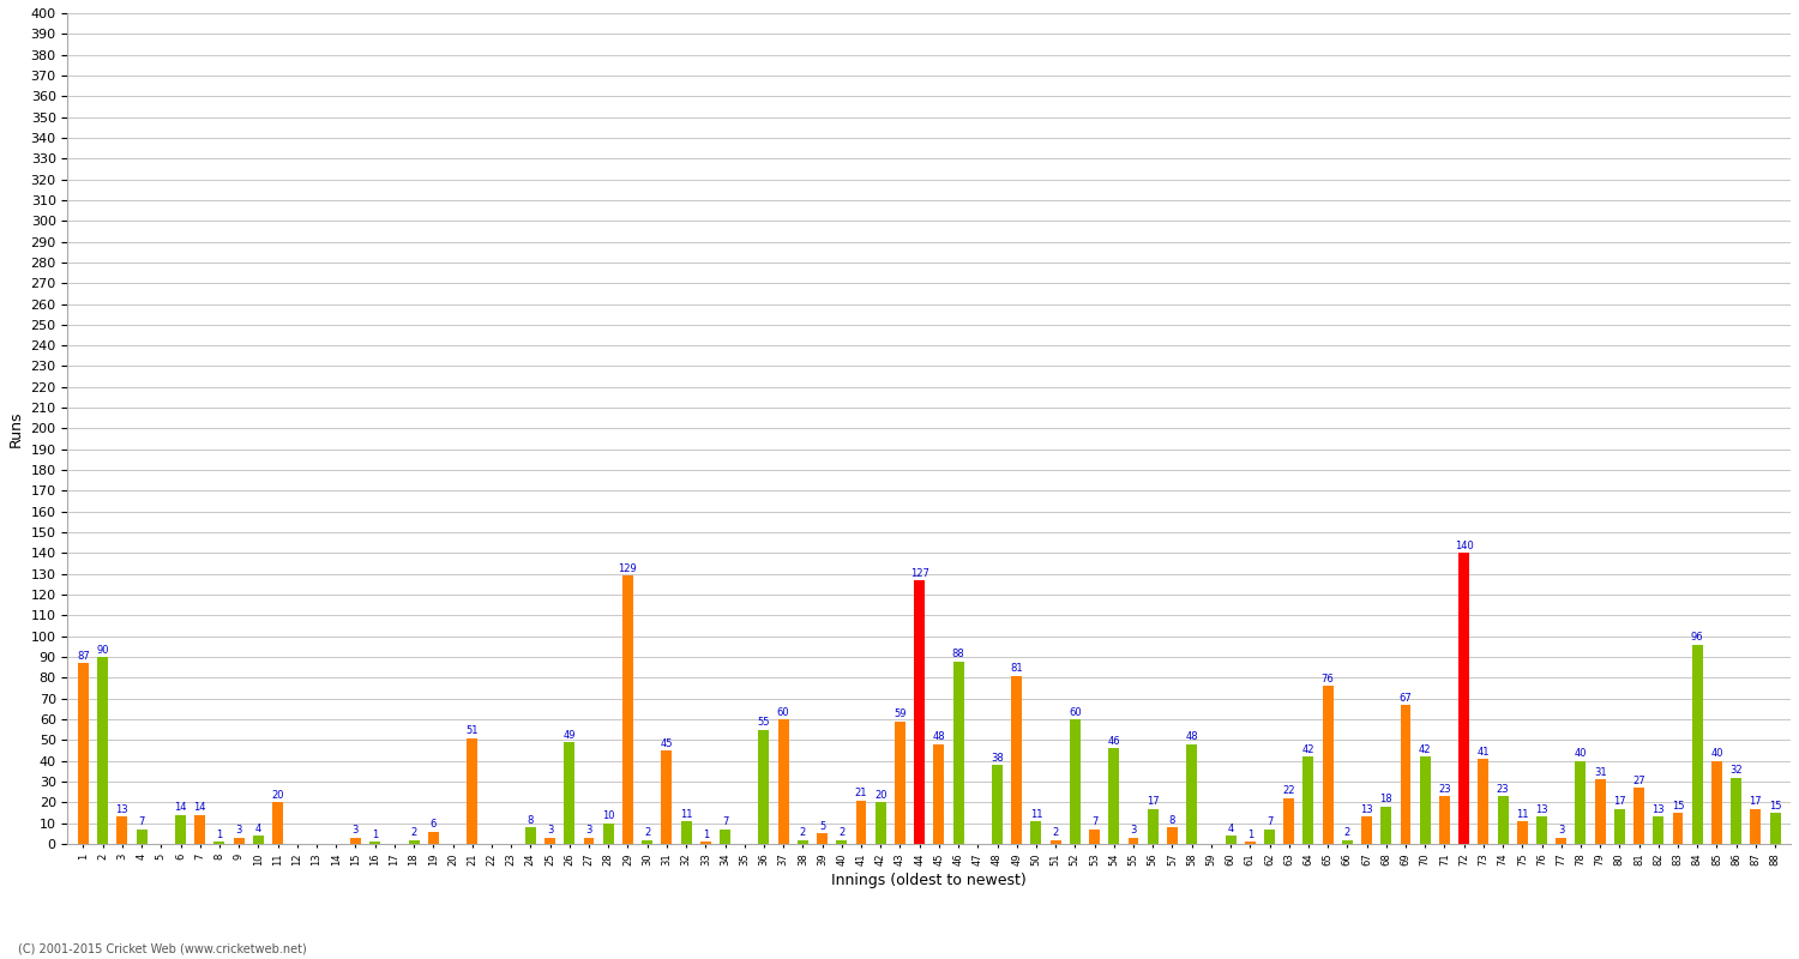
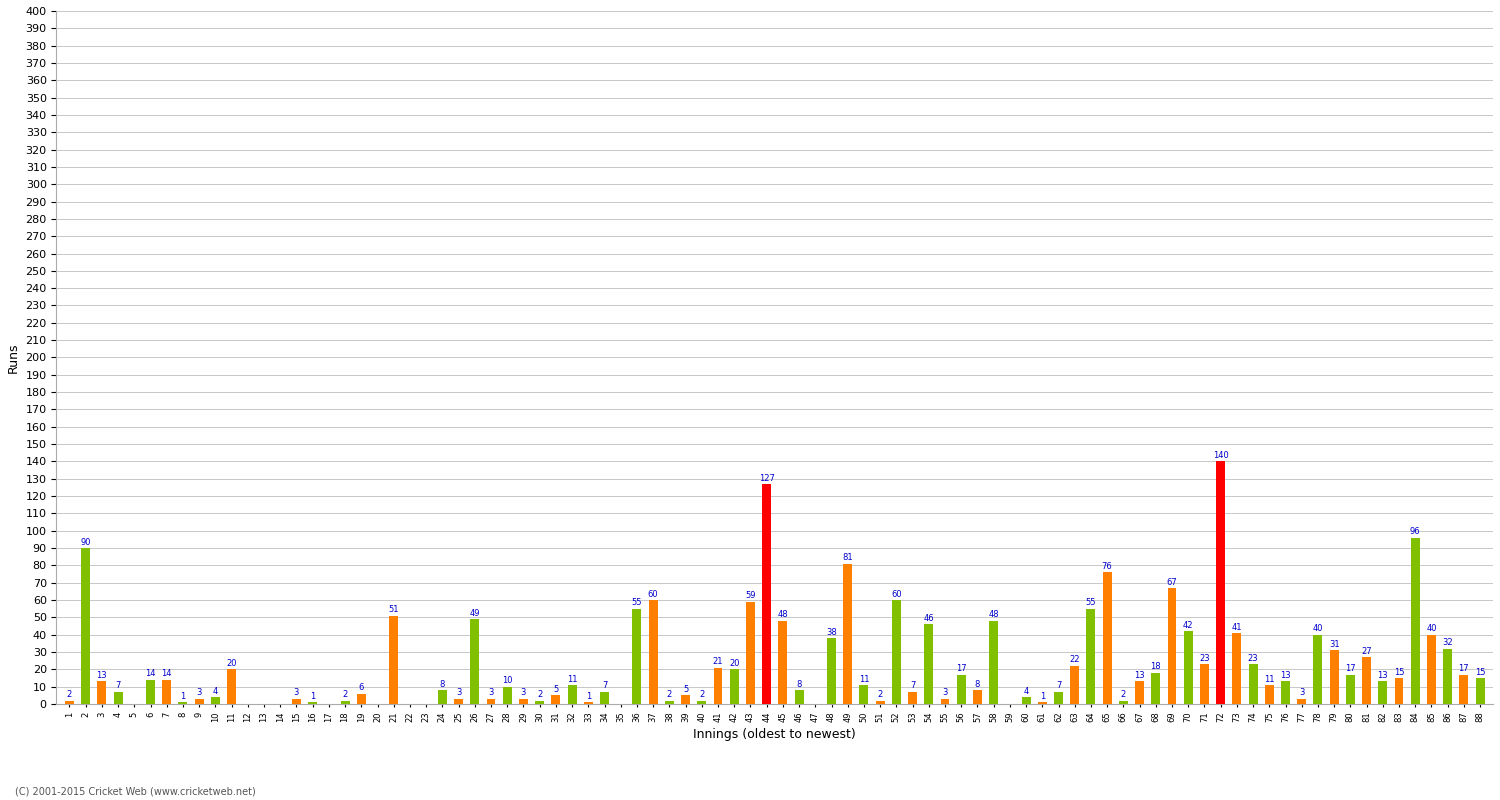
1: 87 -> 2
29: 129 -> 3
31: 45 -> 5
46: 88 -> 8
64: 42 -> 55
